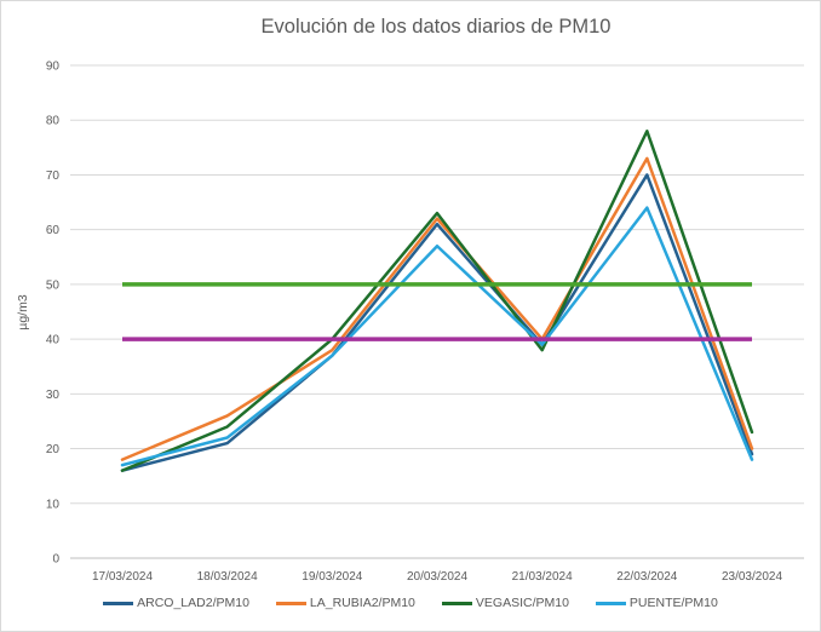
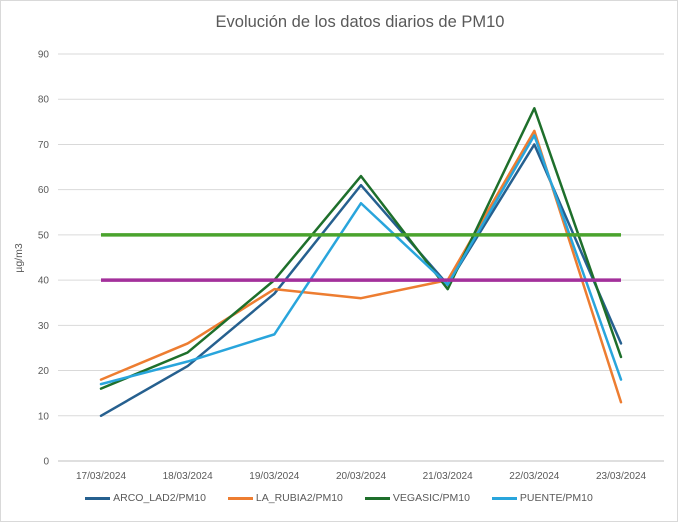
ARCO_LAD2/PM10/17/03/2024: 16 -> 10
PUENTE/PM10/19/03/2024: 37 -> 28
LA_RUBIA2/PM10/20/03/2024: 62 -> 36
PUENTE/PM10/22/03/2024: 64 -> 72
ARCO_LAD2/PM10/23/03/2024: 19 -> 26
LA_RUBIA2/PM10/23/03/2024: 20 -> 13
